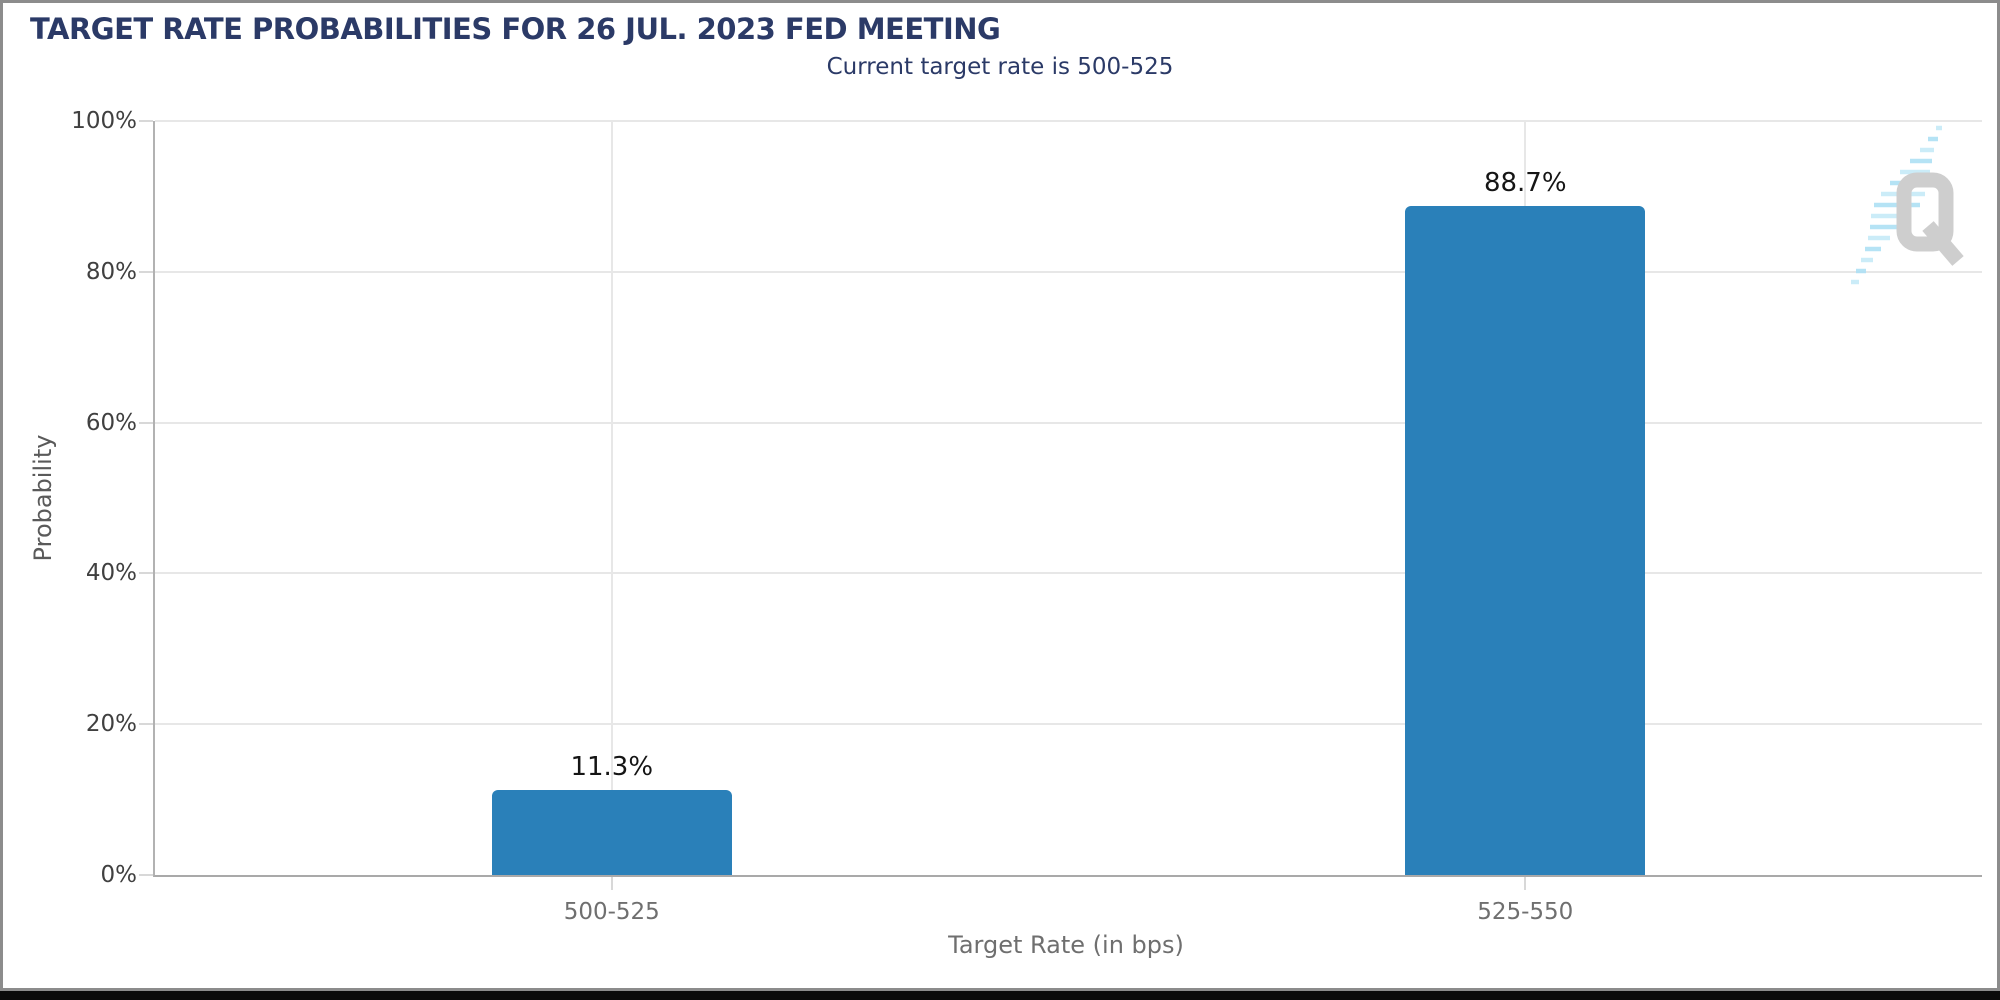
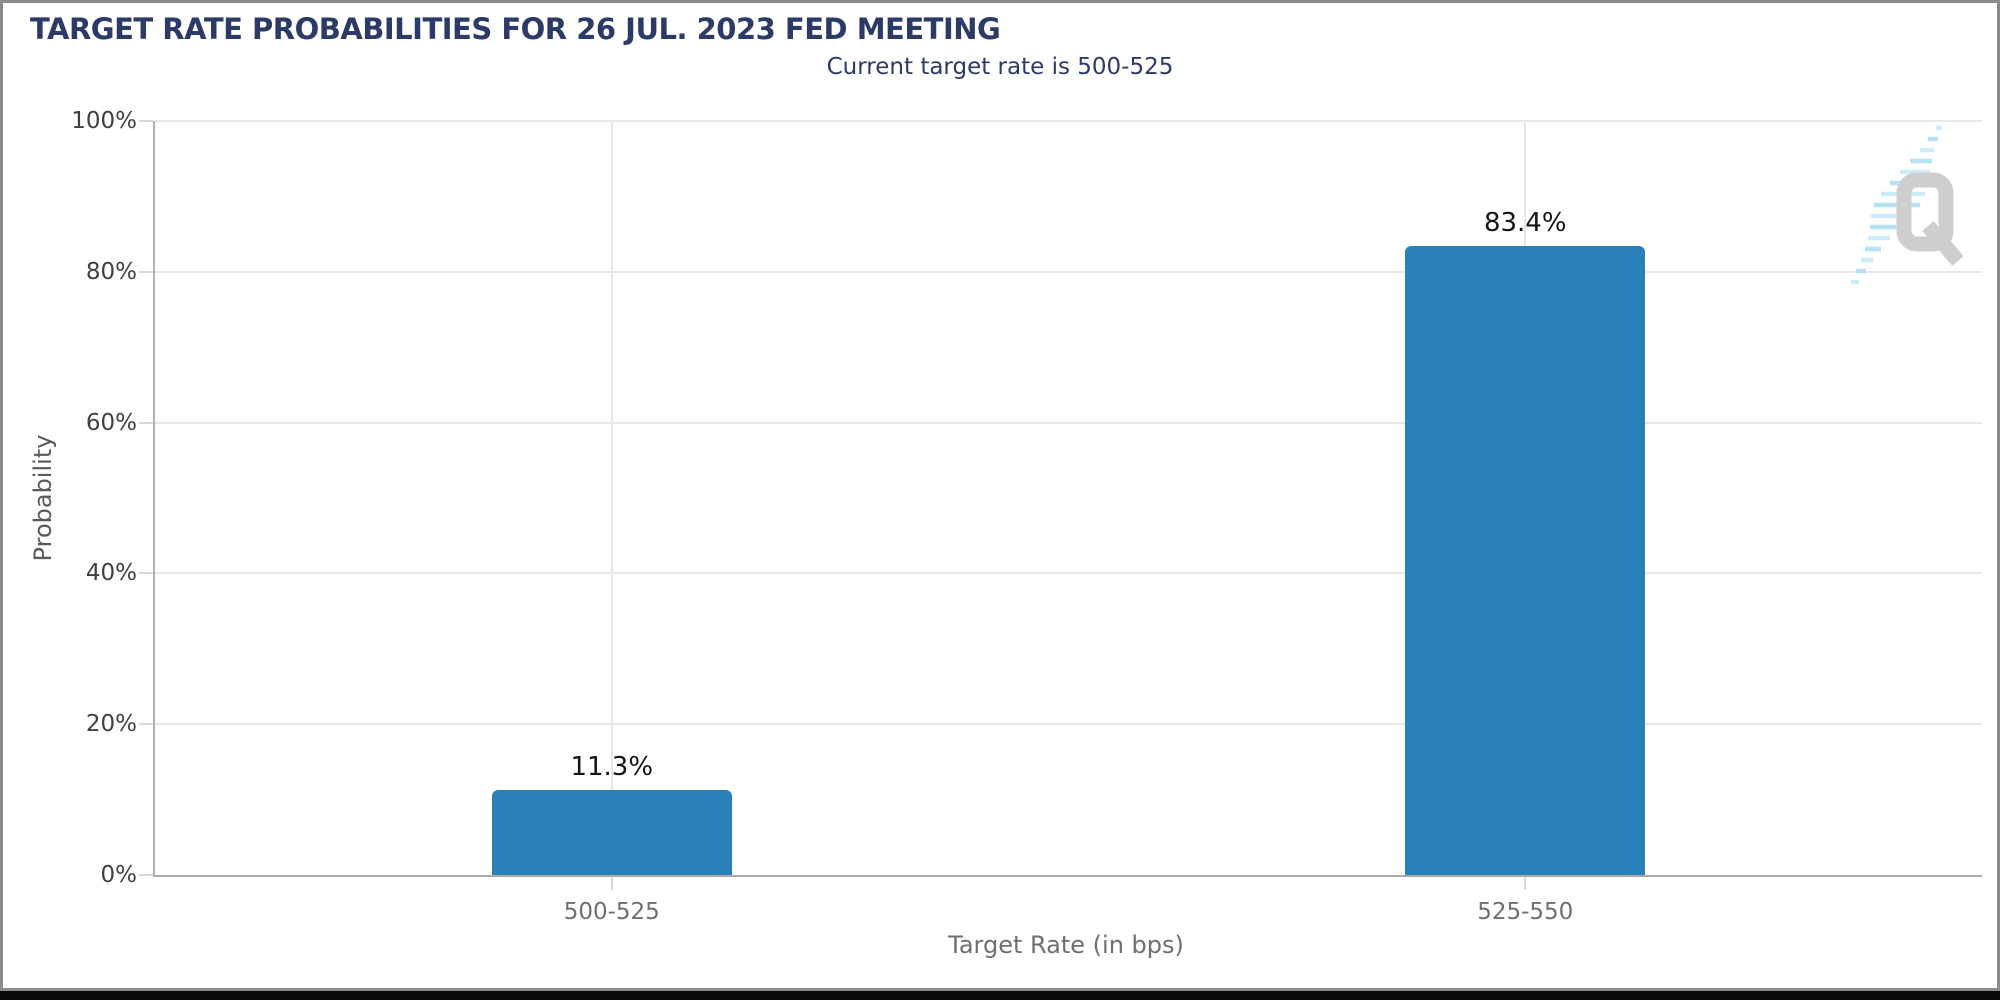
525-550: 88.7% -> 83.4%
